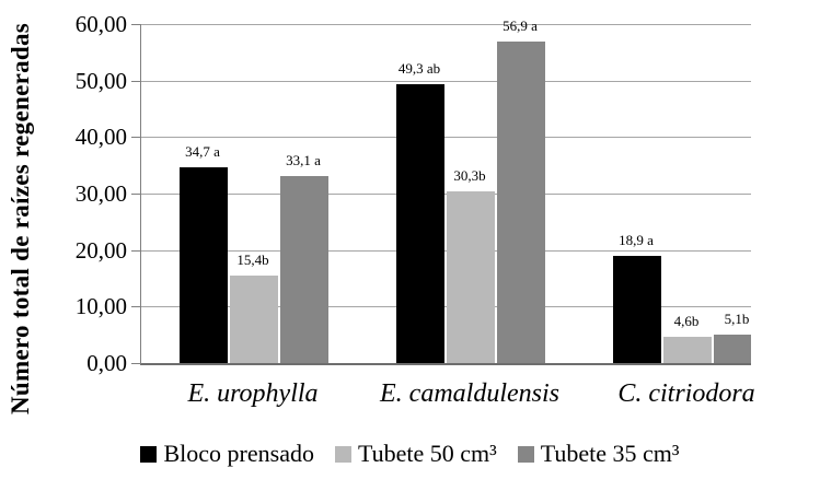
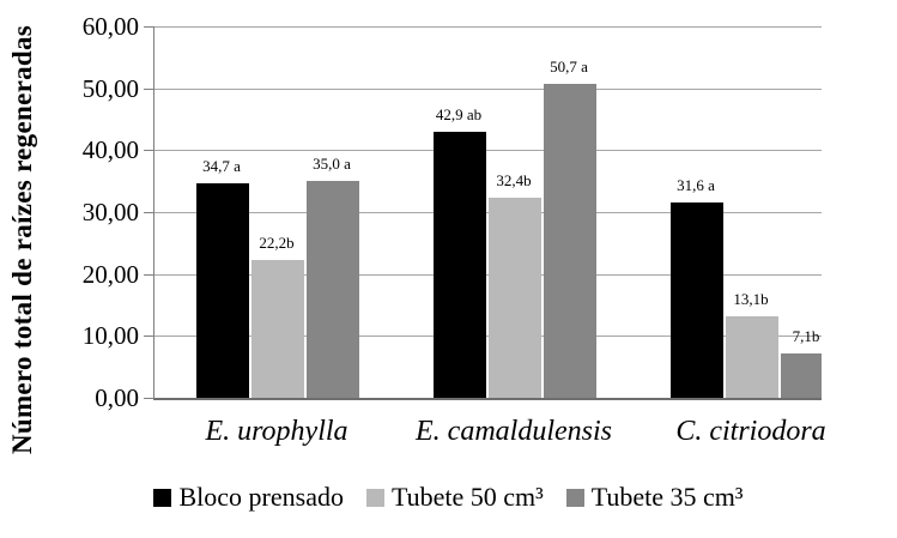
Tubete 50 cm³/E. urophylla: 15,4b -> 22,2b
Tubete 35 cm³/E. urophylla: 33,1 -> 35,0
Bloco prensado/E. camaldulensis: 49,3 -> 42,9
Tubete 50 cm³/E. camaldulensis: 30,3b -> 32,4b
Tubete 35 cm³/E. camaldulensis: 56,9 -> 50,7
Bloco prensado/C. citriodora: 18,9 -> 31,6
Tubete 50 cm³/C. citriodora: 4,6b -> 13,1b
Tubete 35 cm³/C. citriodora: 5,1b -> 7,1b
